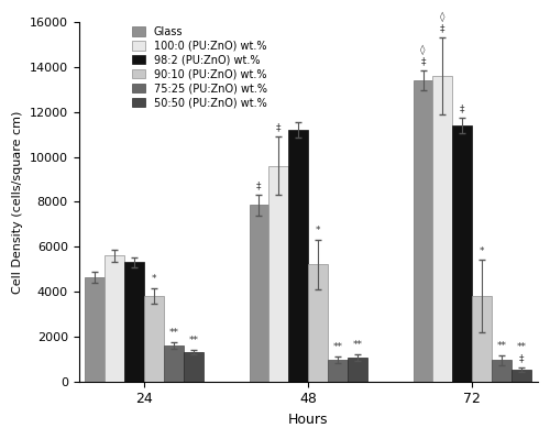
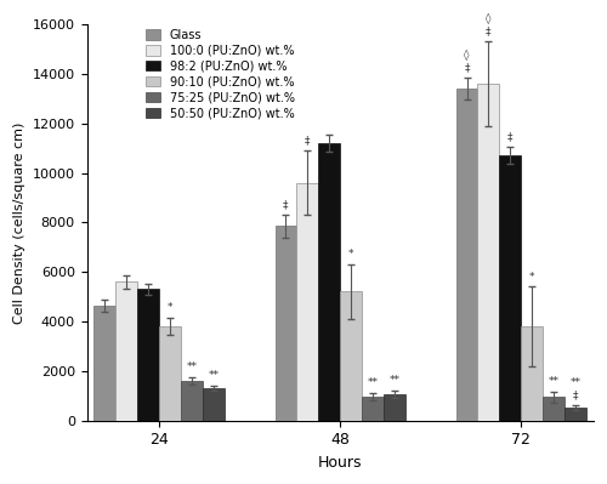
98:2 (PU:ZnO) wt.%/72: 11400 -> 10700
